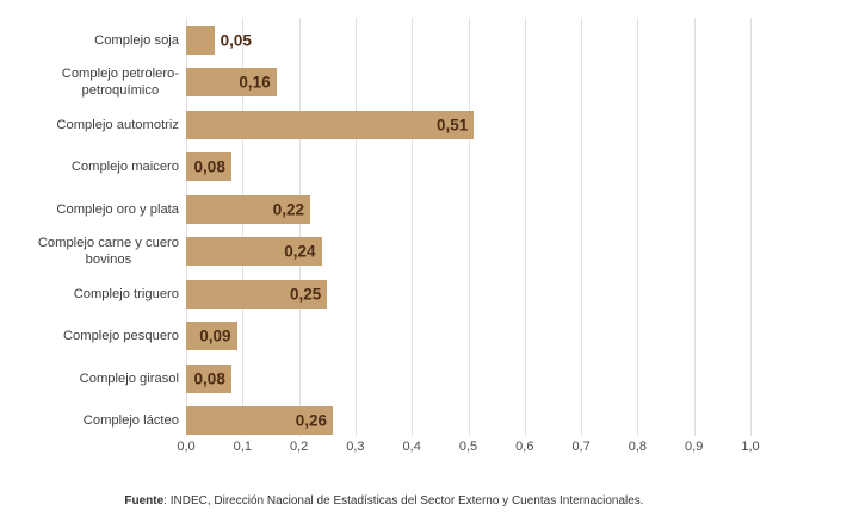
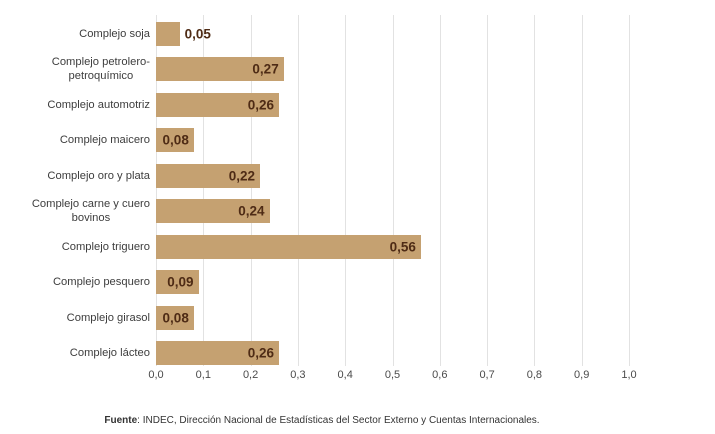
Complejo petrolero-petroquímico: 0,16 -> 0,27
Complejo automotriz: 0,51 -> 0,26
Complejo triguero: 0,25 -> 0,56
